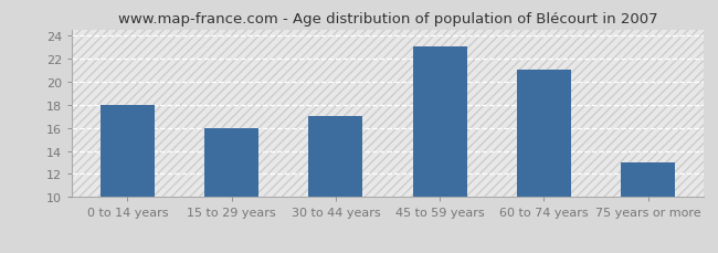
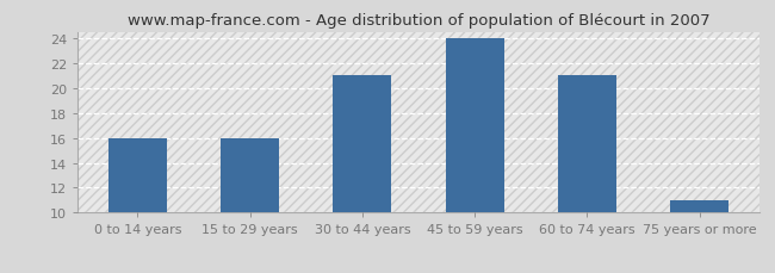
0 to 14 years: 18 -> 16
30 to 44 years: 17 -> 21
45 to 59 years: 23 -> 24
75 years or more: 13 -> 11
